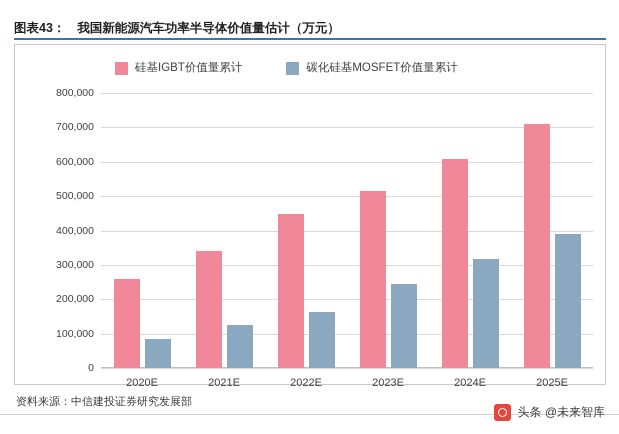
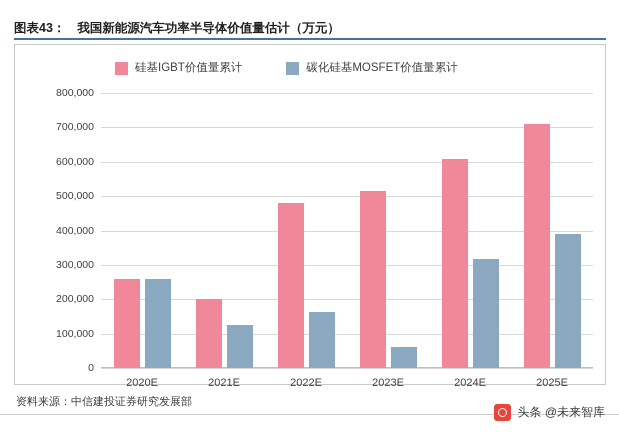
碳化硅基MOSFET价值量累计/2020E: 80000 -> 260000
硅基IGBT价值量累计/2021E: 340000 -> 200000
硅基IGBT价值量累计/2022E: 450000 -> 480000
碳化硅基MOSFET价值量累计/2023E: 240000 -> 60000
